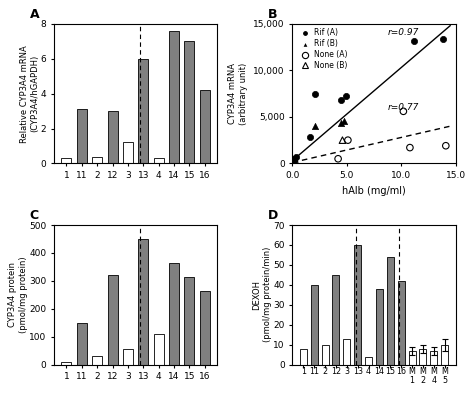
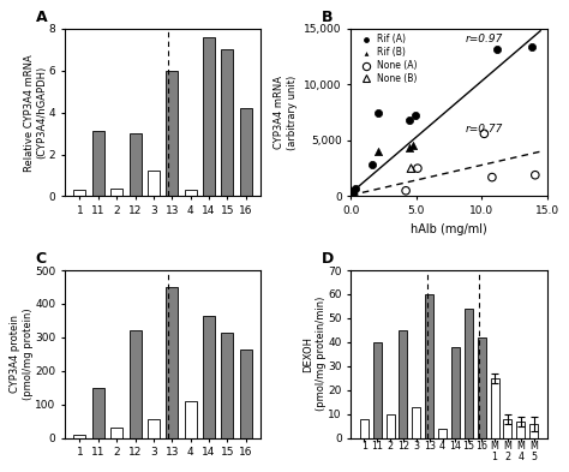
M 1: 7 -> 25
M 5: 10 -> 6
